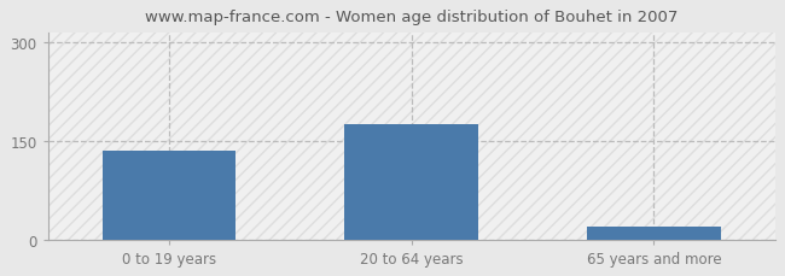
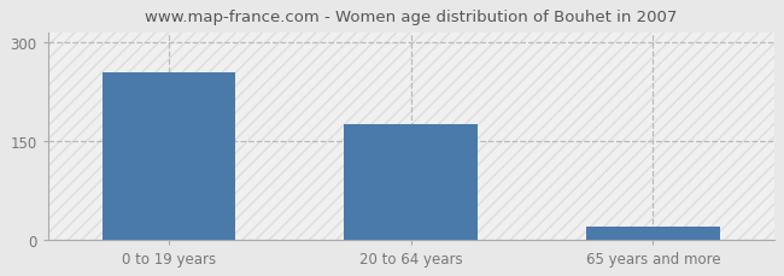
0 to 19 years: 135 -> 254
